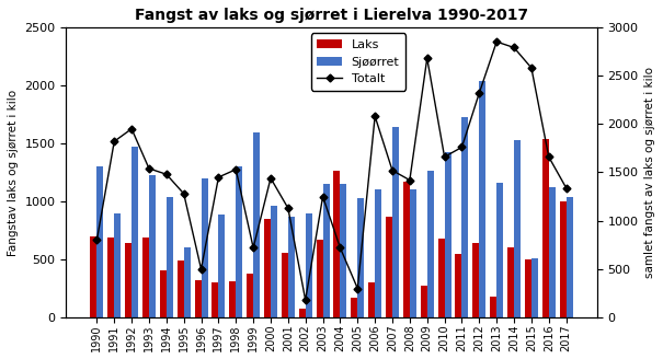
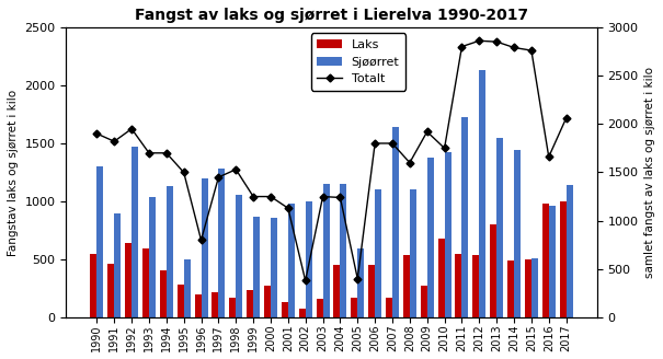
Laks/1990: 700 -> 550
Totalt/1990: 800 -> 1900
Laks/1991: 690 -> 460
Laks/1993: 690 -> 590
Totalt/1993: 1540 -> 1700
Sjøørret/1993: 1230 -> 1040
Totalt/1994: 1480 -> 1700
Sjøørret/1994: 1040 -> 1130
Laks/1995: 490 -> 280
Totalt/1995: 1280 -> 1500
Sjøørret/1995: 600 -> 500
Laks/1996: 320 -> 200
Totalt/1996: 500 -> 800
Laks/1997: 300 -> 220
Sjøørret/1997: 890 -> 1280
Laks/1998: 310 -> 170
Sjøørret/1998: 1300 -> 1060
Laks/1999: 380 -> 240
Totalt/1999: 720 -> 1250
Sjøørret/1999: 1590 -> 870
Laks/2000: 850 -> 270
Totalt/2000: 1440 -> 1250
Sjøørret/2000: 960 -> 860
Laks/2001: 560 -> 130
Sjøørret/2001: 870 -> 980
Totalt/2002: 180 -> 380
Sjøørret/2002: 900 -> 1000
Laks/2003: 670 -> 160
Laks/2004: 1260 -> 450
Totalt/2004: 720 -> 1240
Totalt/2005: 300 -> 400
Sjøørret/2005: 1030 -> 590
Laks/2006: 300 -> 450
Totalt/2006: 2080 -> 1800
Laks/2007: 870 -> 170
Totalt/2007: 1520 -> 1800
Laks/2008: 1170 -> 540
Totalt/2008: 1420 -> 1600
Totalt/2009: 2680 -> 1920
Sjøørret/2009: 1260 -> 1380
Totalt/2010: 1660 -> 1750
Totalt/2011: 1760 -> 2800
Laks/2012: 640 -> 540
Totalt/2012: 2320 -> 2860
Sjøørret/2012: 2040 -> 2130
Laks/2013: 180 -> 800
Sjøørret/2013: 1160 -> 1550
Laks/2014: 600 -> 490
Sjøørret/2014: 1530 -> 1440
Totalt/2015: 2580 -> 2760
Laks/2016: 1540 -> 980
Sjøørret/2016: 1120 -> 960
Totalt/2017: 1340 -> 2060
Sjøørret/2017: 1040 -> 1140
